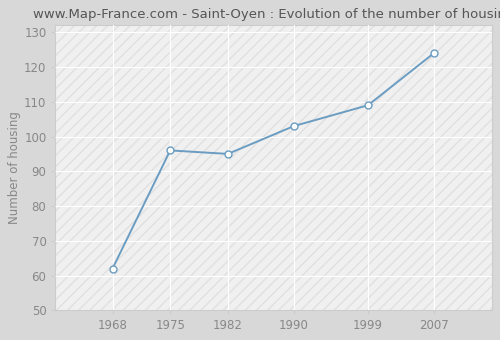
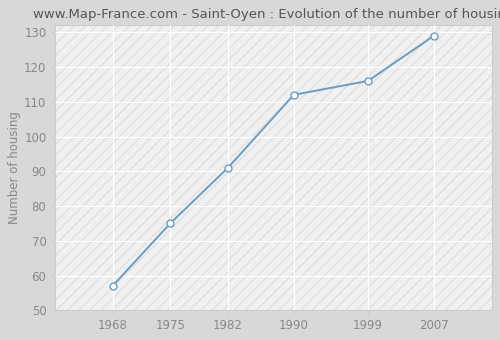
1968: 62 -> 57
1975: 96 -> 75
1982: 95 -> 91
1990: 103 -> 112
1999: 109 -> 116
2007: 124 -> 129
